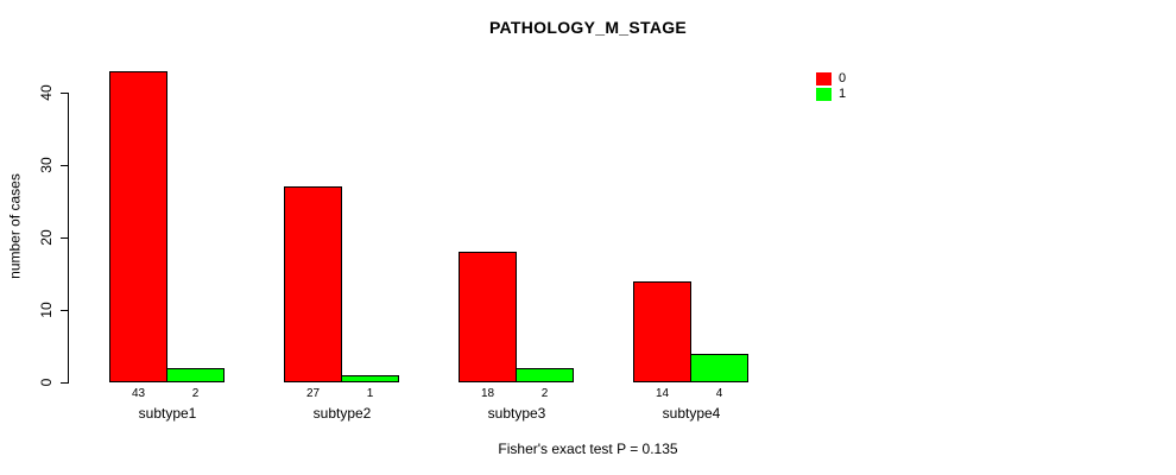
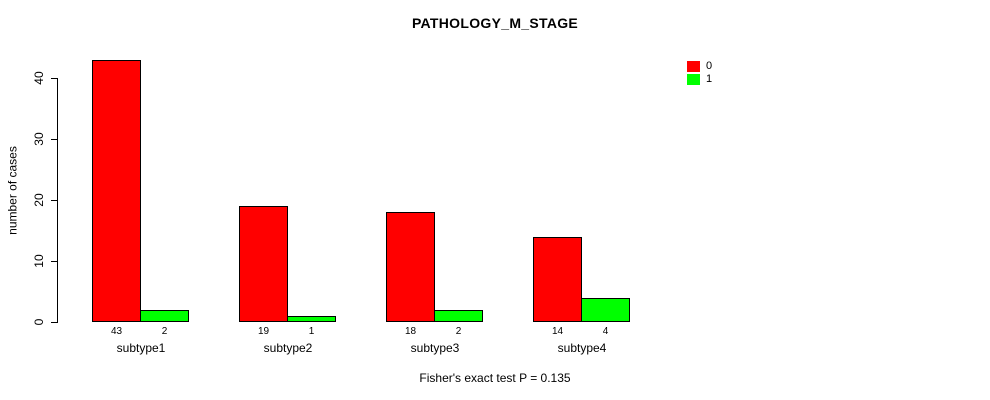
0/subtype2: 27 -> 19
